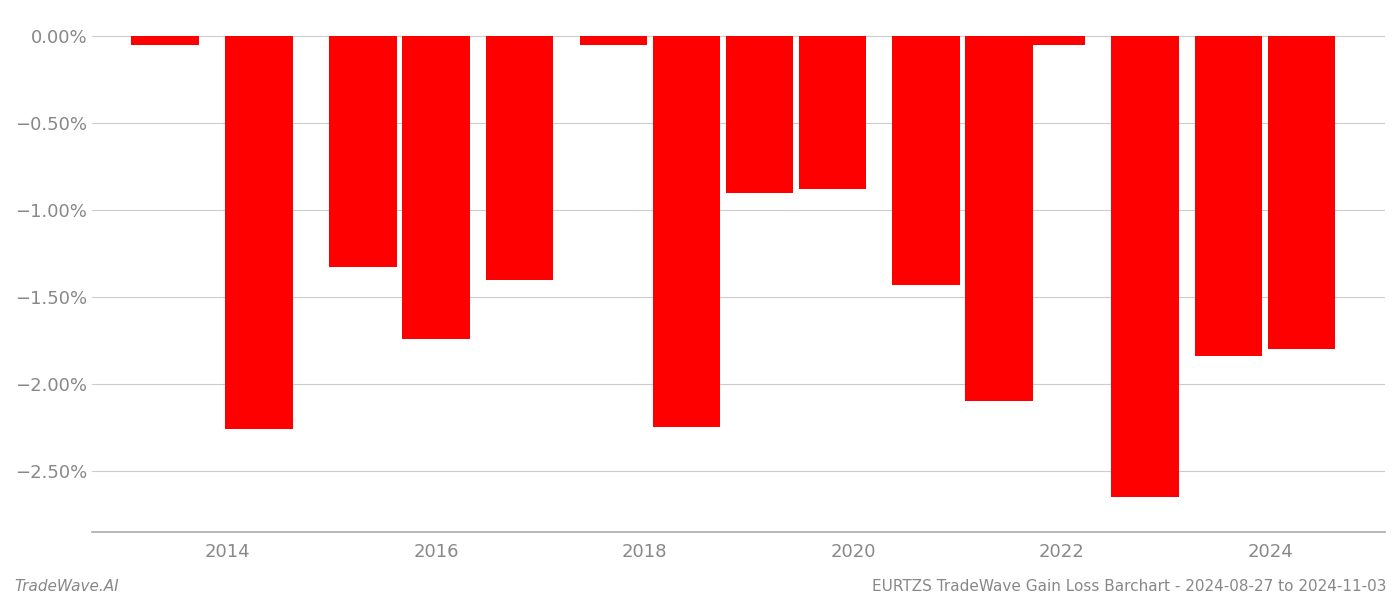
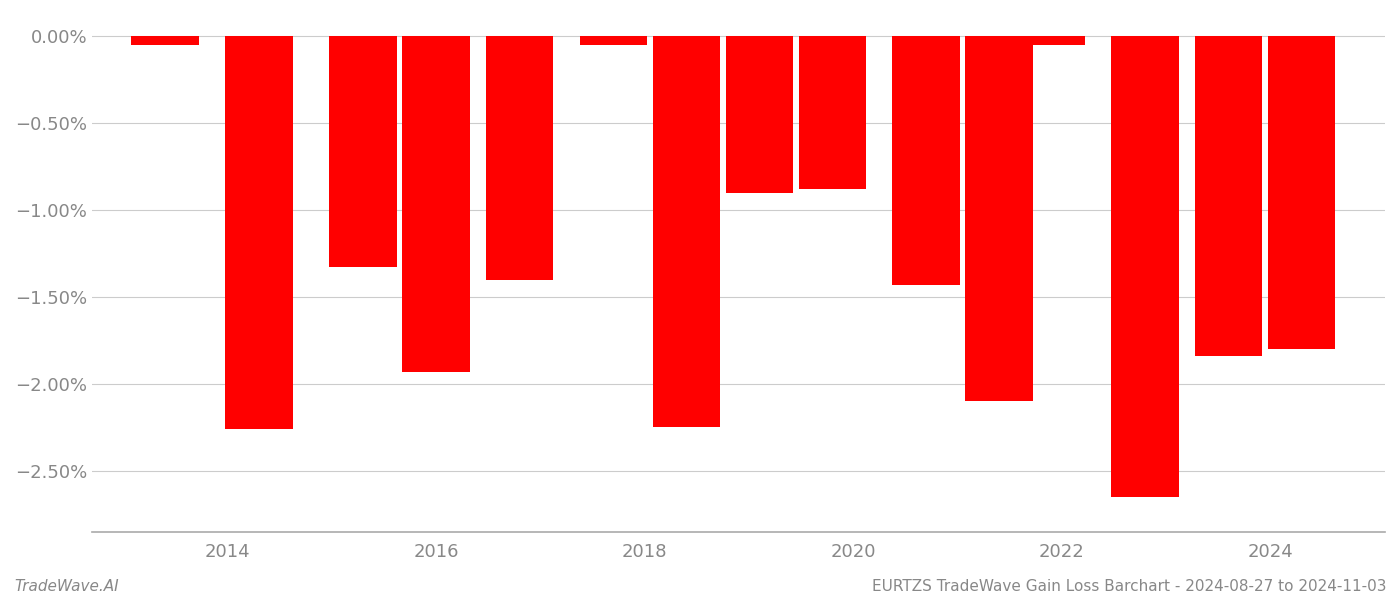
2016: -1.74% -> -1.93%
